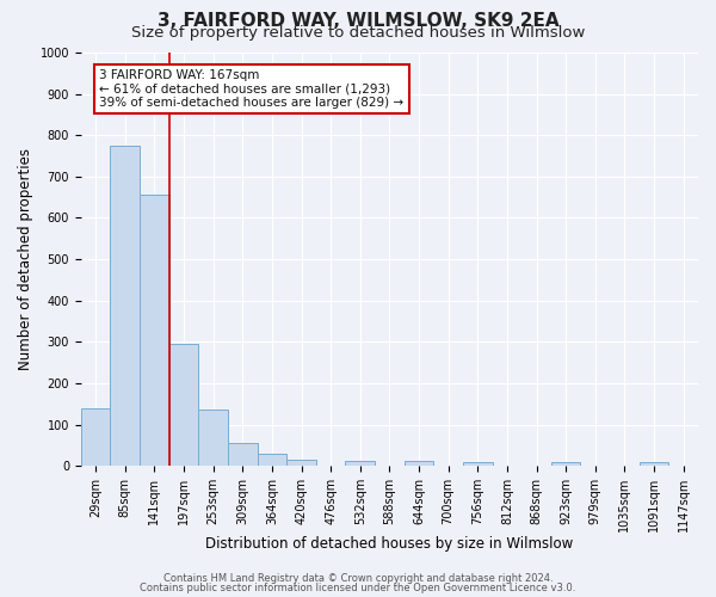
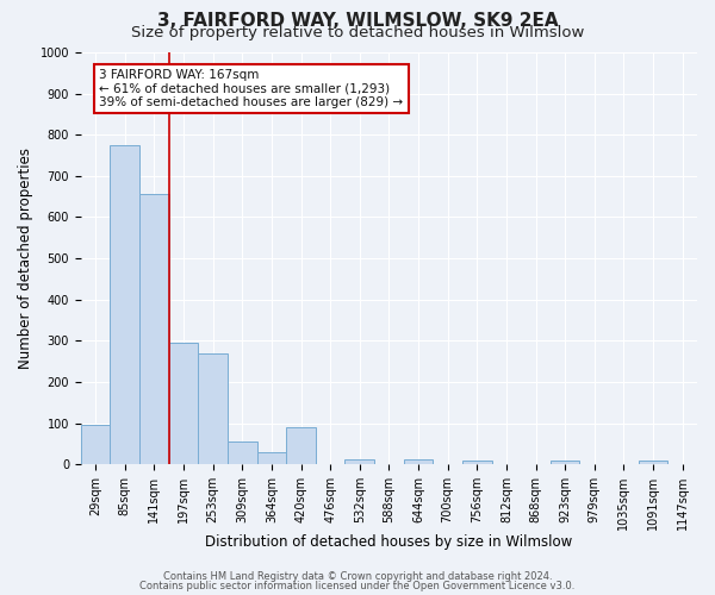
29sqm: 140 -> 95
253sqm: 135 -> 270
420sqm: 14 -> 90
